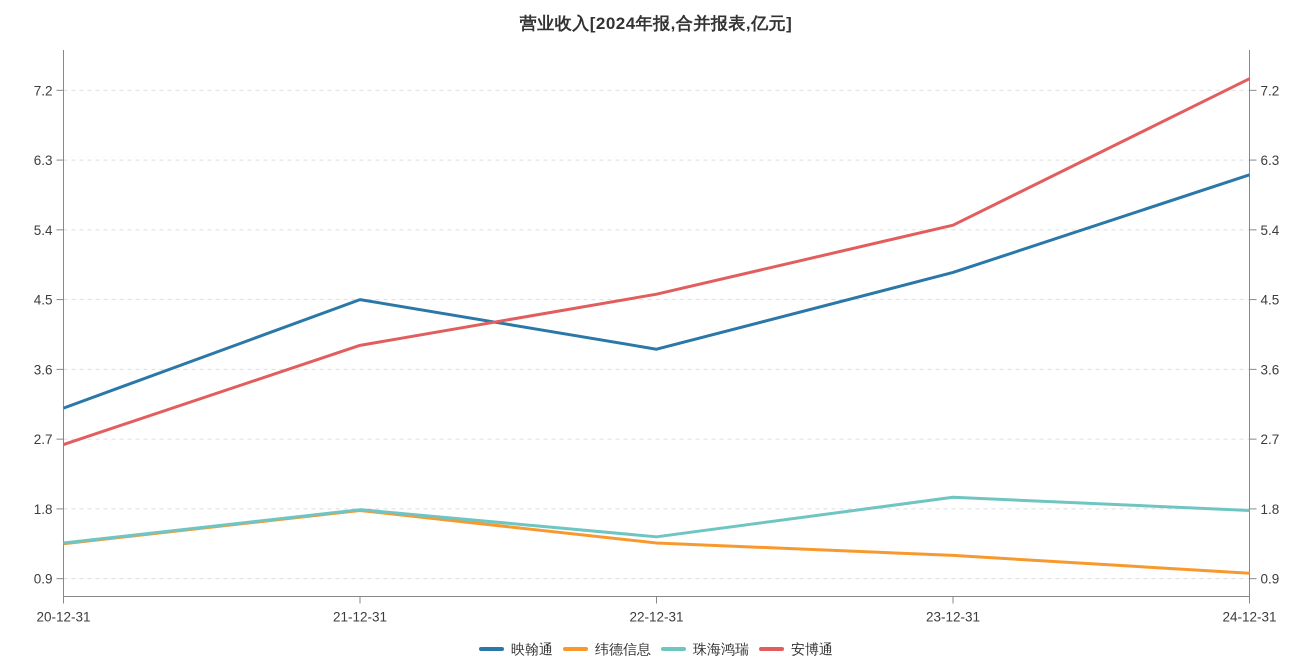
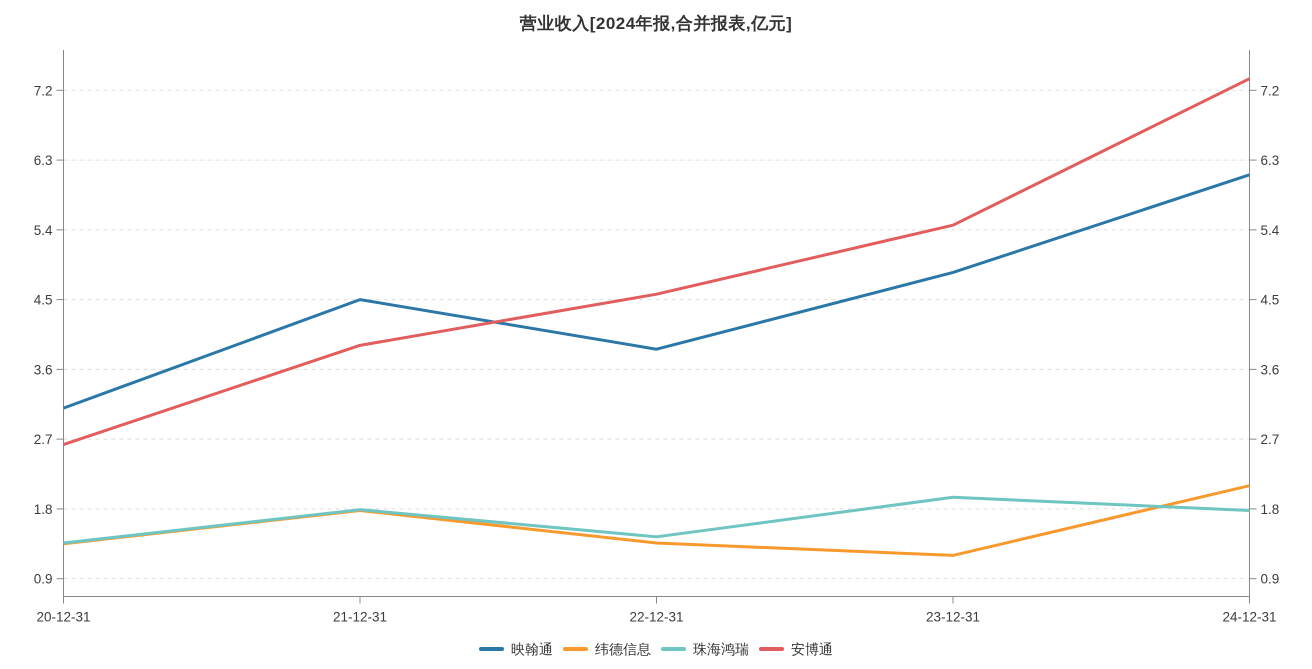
纬德信息/24-12-31: 1.0 -> 2.1
